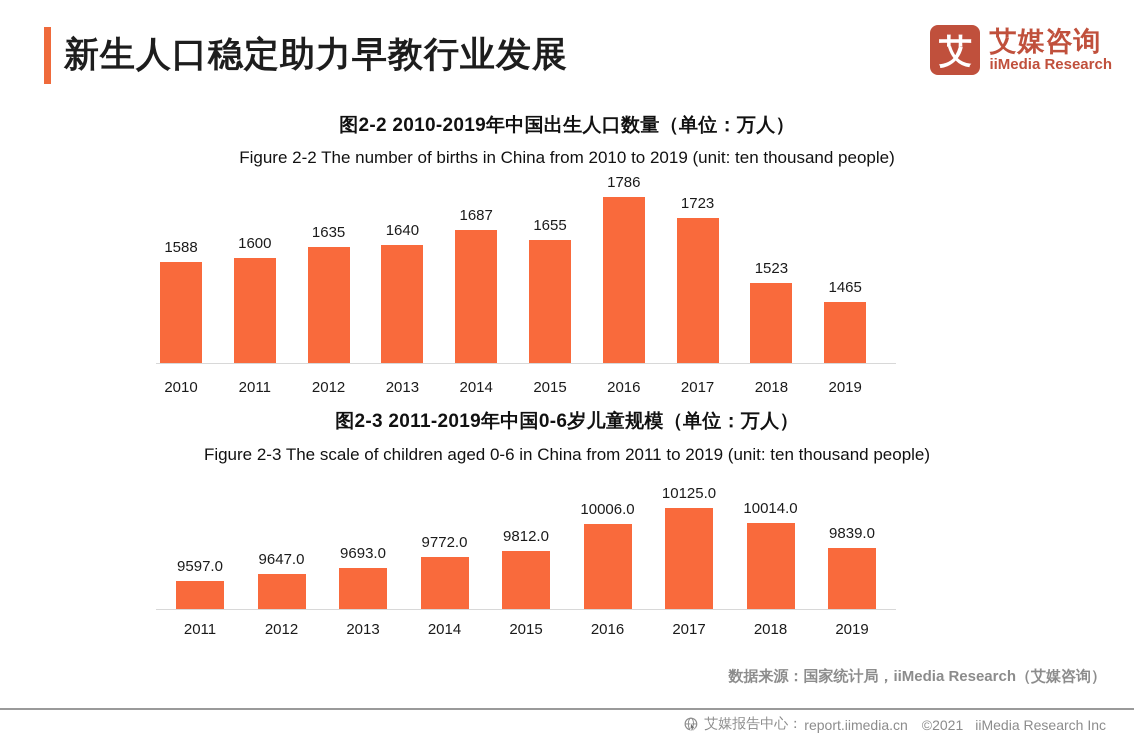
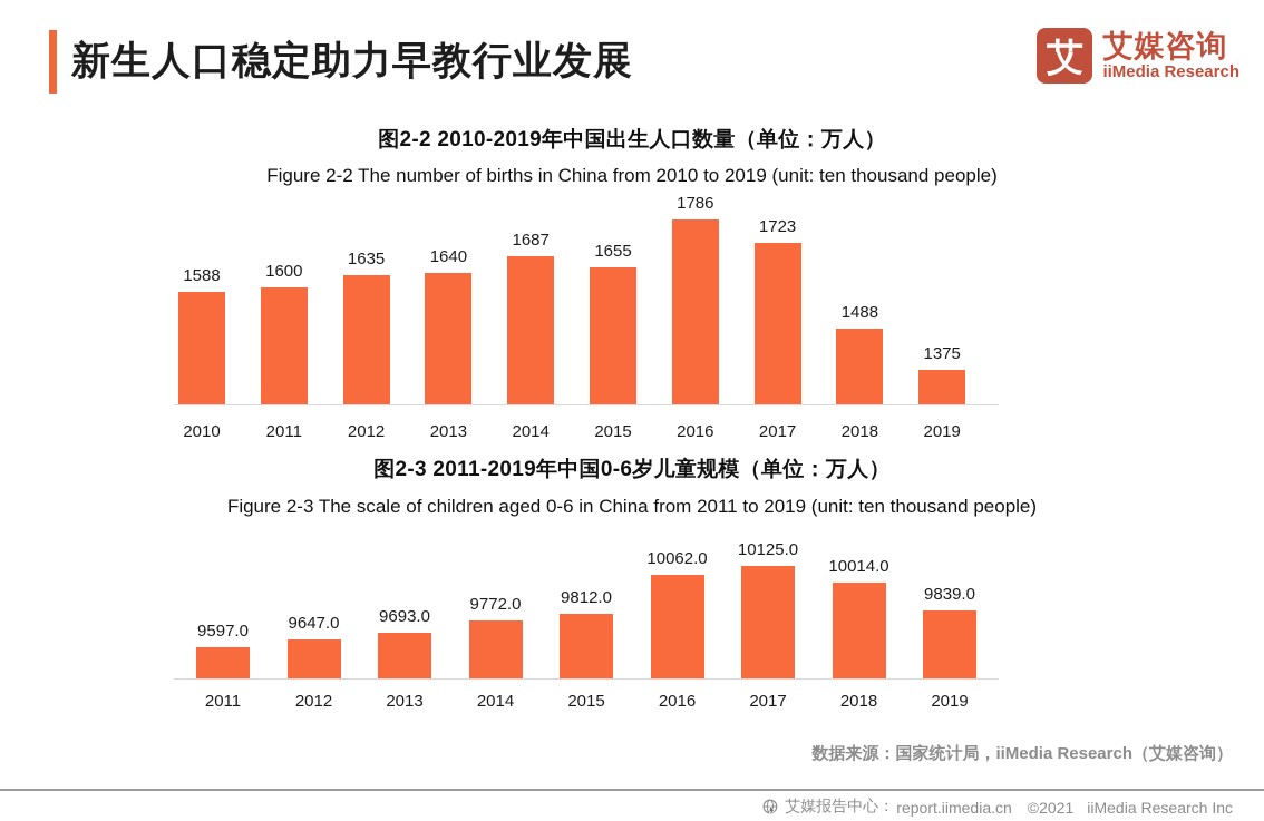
图2-2 2010-2019年中国出生人口数量（单位：万人）/2018: 1523 -> 1488
图2-2 2010-2019年中国出生人口数量（单位：万人）/2019: 1465 -> 1375
图2-3 2011-2019年中国0-6岁儿童规模（单位：万人）/2016: 10006.0 -> 10062.0
